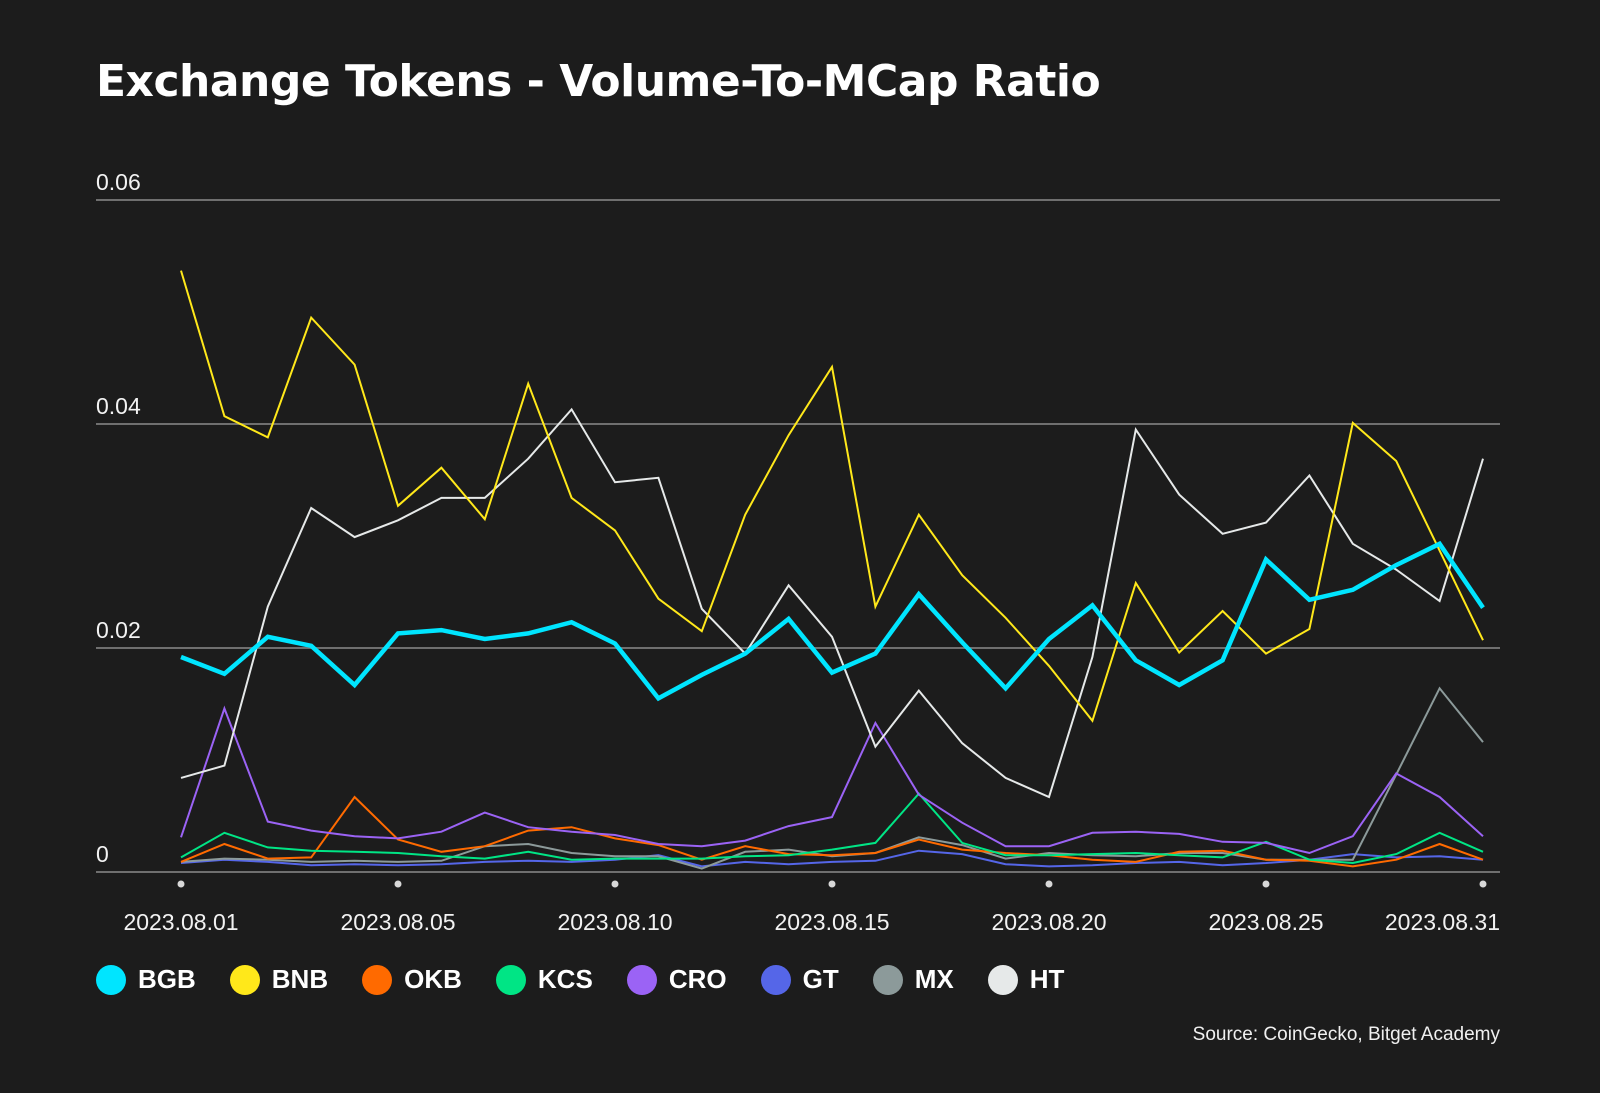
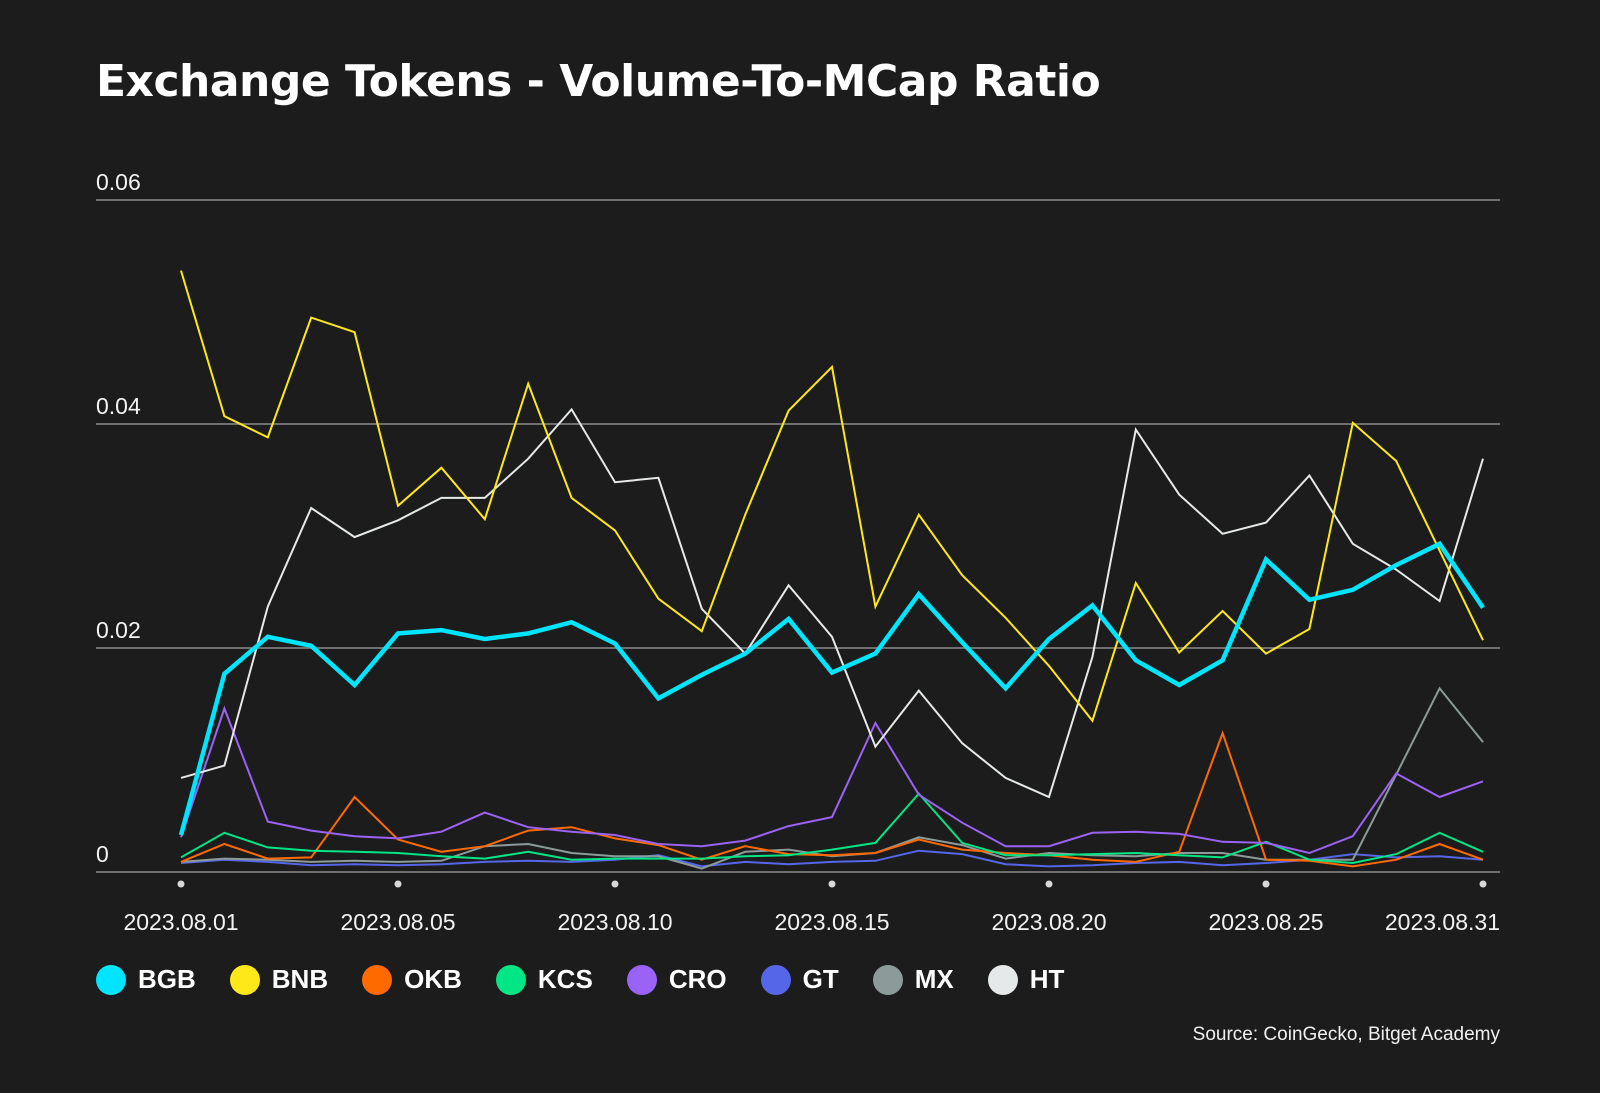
BGB/2023.08.01: 0.0192 -> 0.0033
BNB/2023.08.05: 0.0453 -> 0.0482
BNB/2023.08.15: 0.0390 -> 0.0412
OKB/2023.08.25: 0.0019 -> 0.0124
CRO/2023.08.31: 0.0032 -> 0.0081
